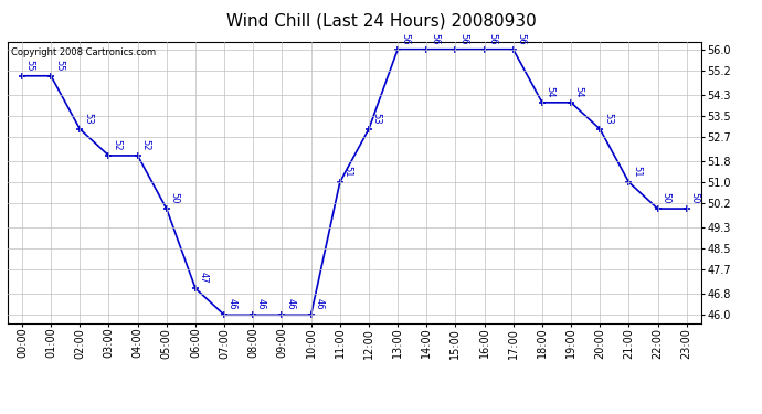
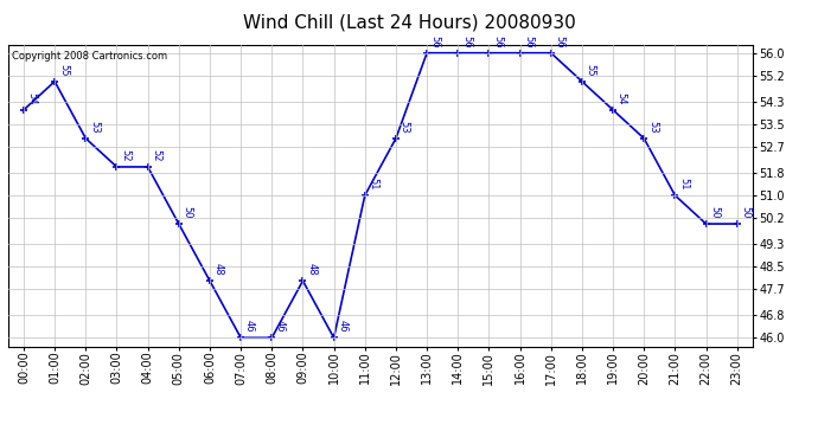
00:00: 55 -> 54
06:00: 47 -> 48
09:00: 46 -> 48
18:00: 54 -> 55
